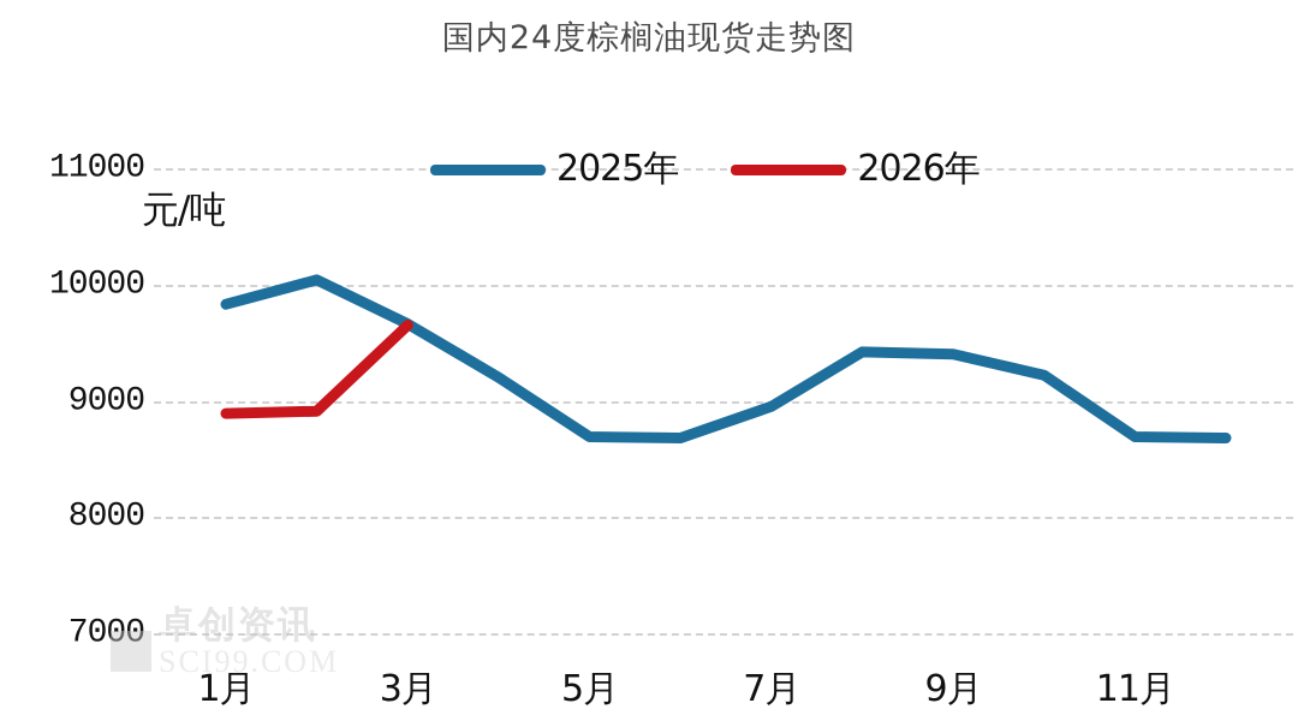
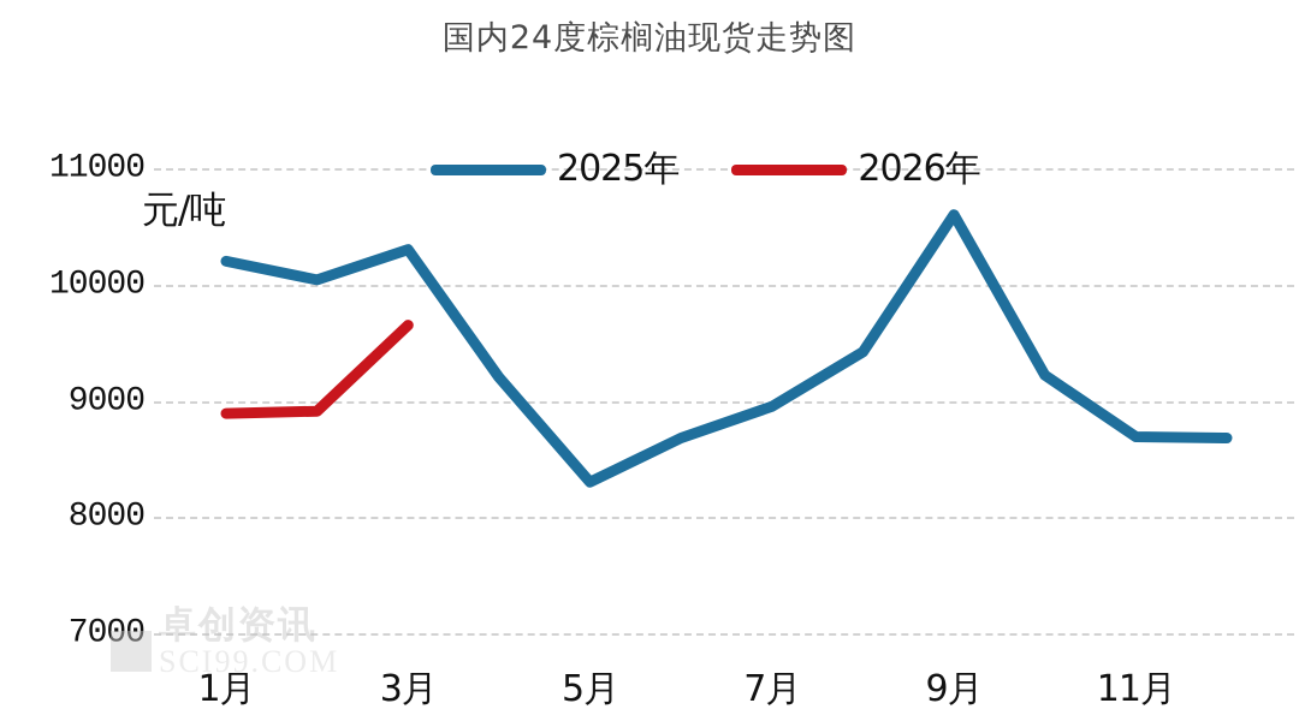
2025年/1月: 9800 -> 10200
2025年/3月: 9700 -> 10300
2025年/5月: 8700 -> 8300
2025年/9月: 9400 -> 10600
